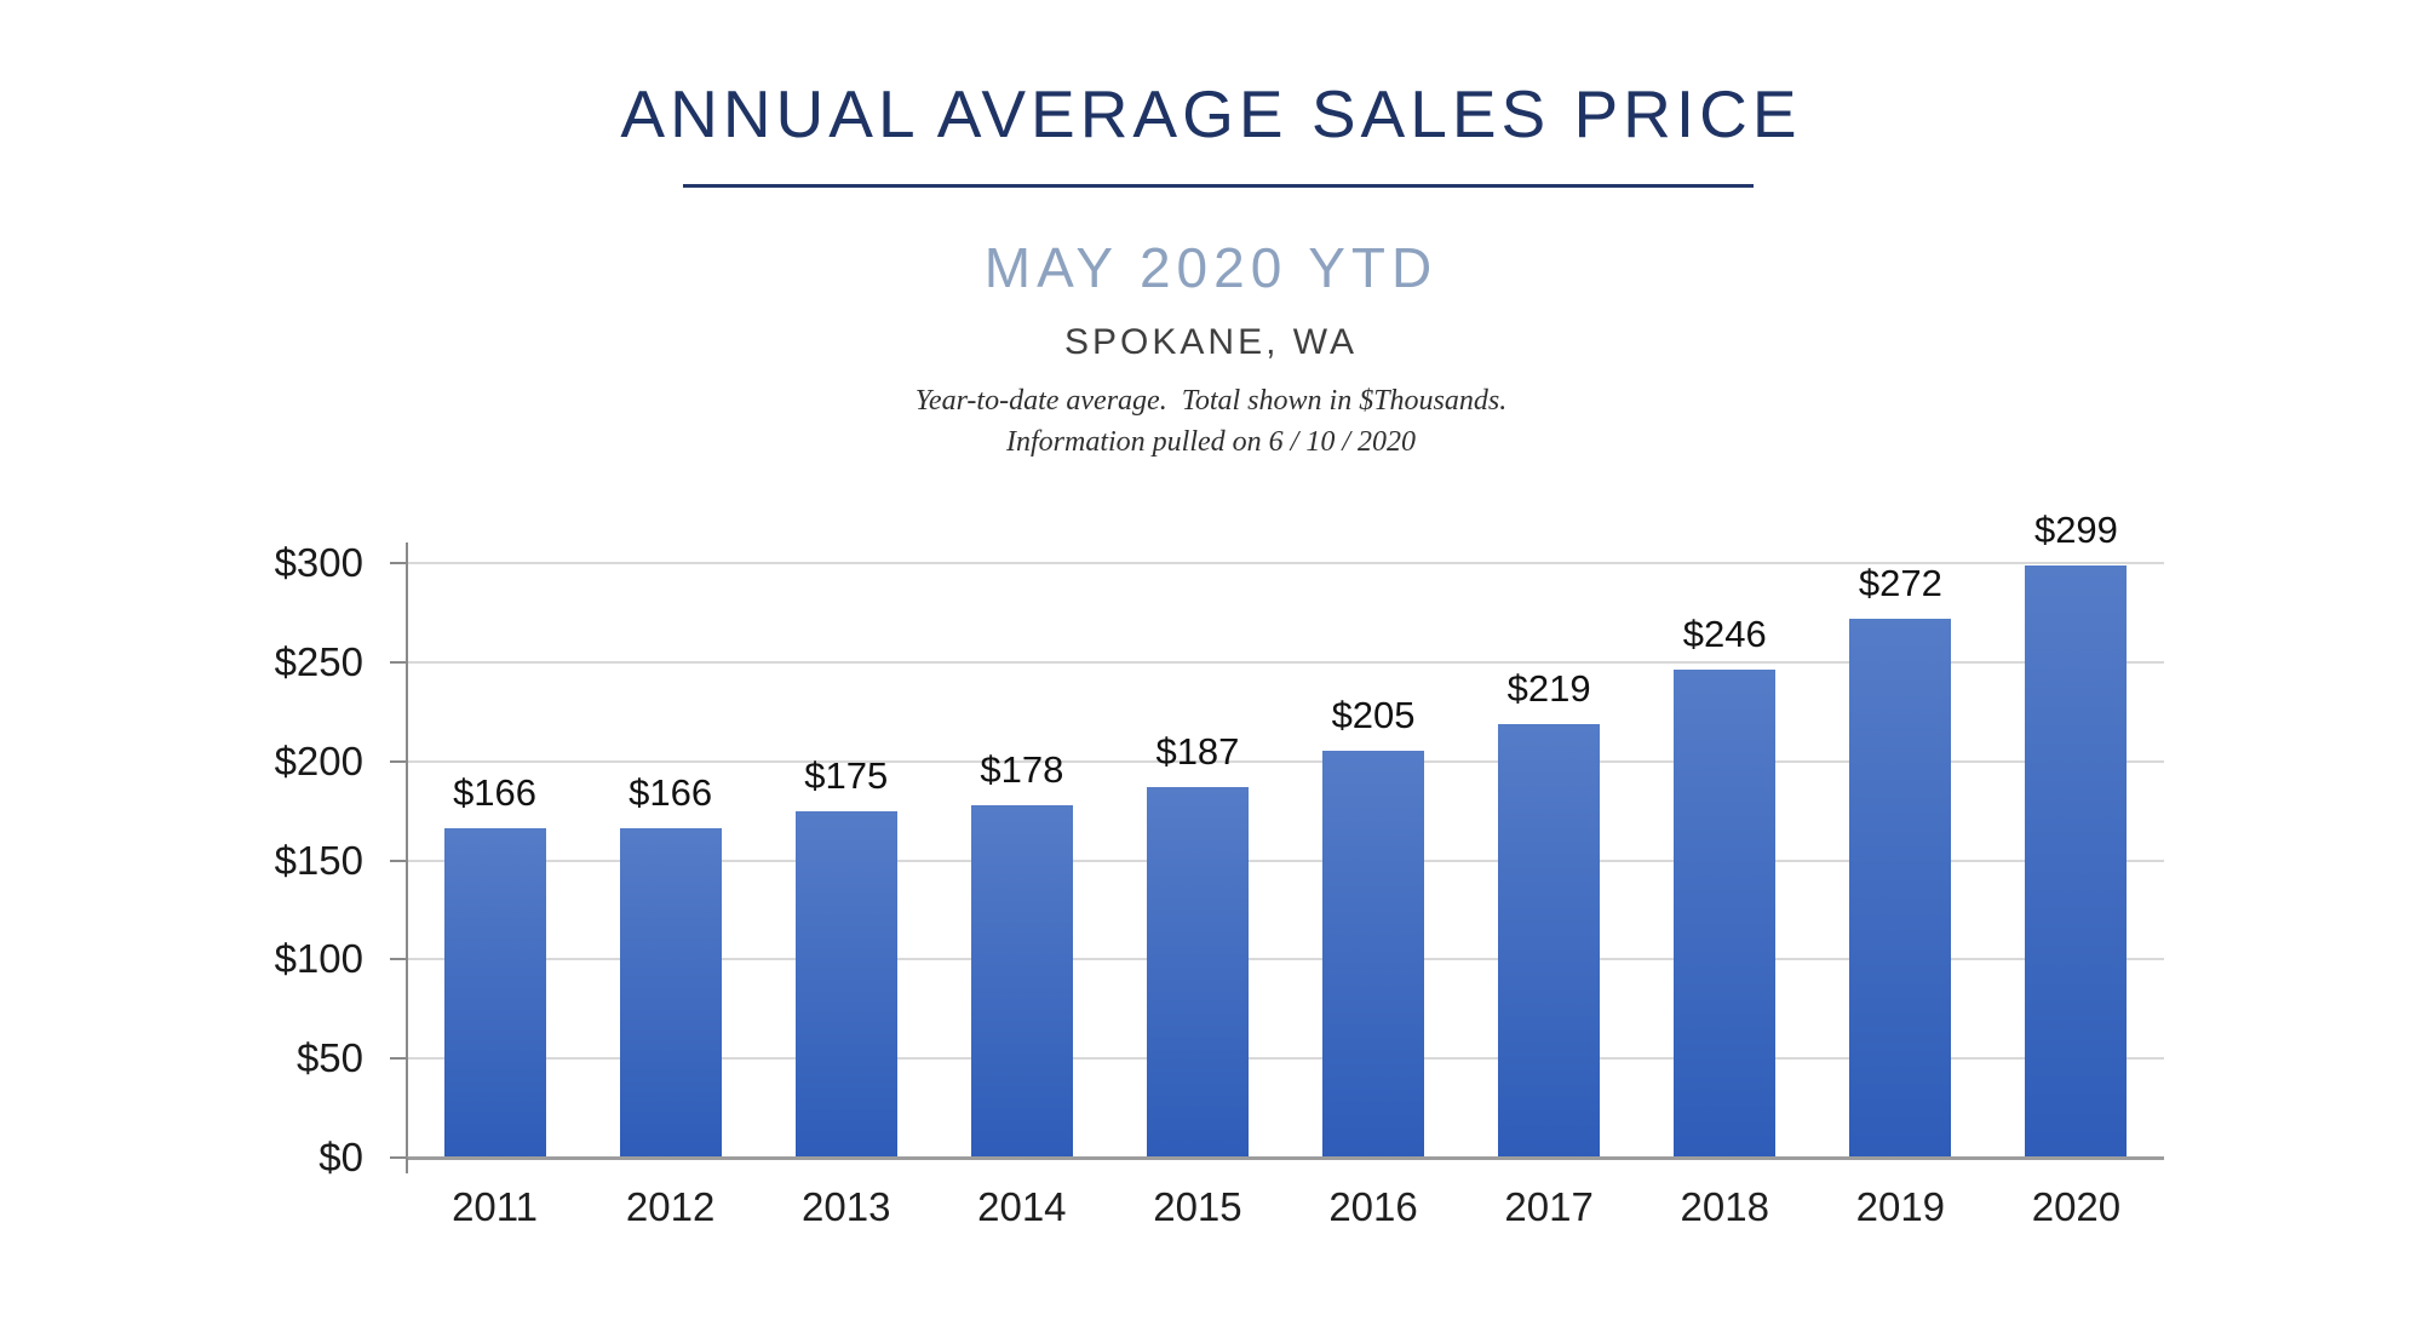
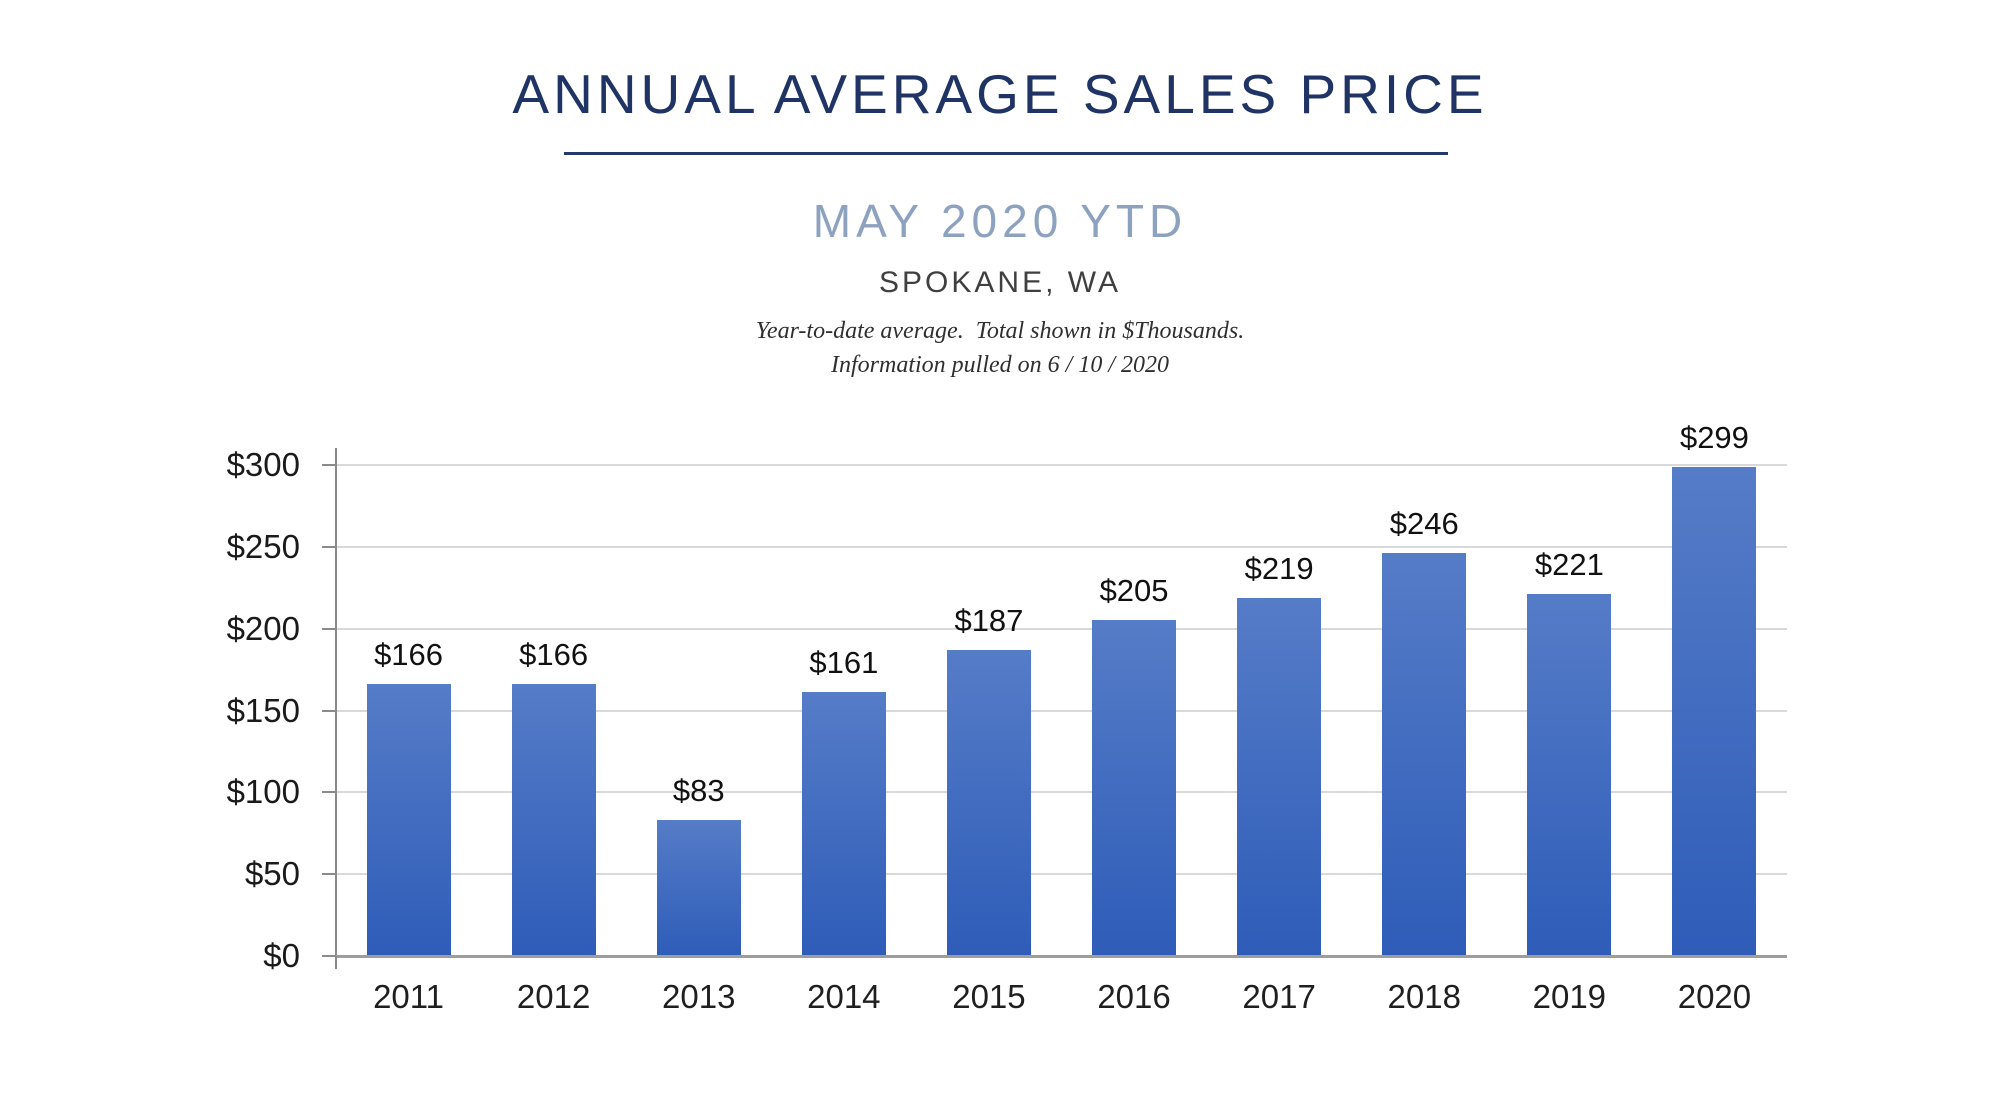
2013: $175 -> $83
2014: $178 -> $161
2019: $272 -> $221
